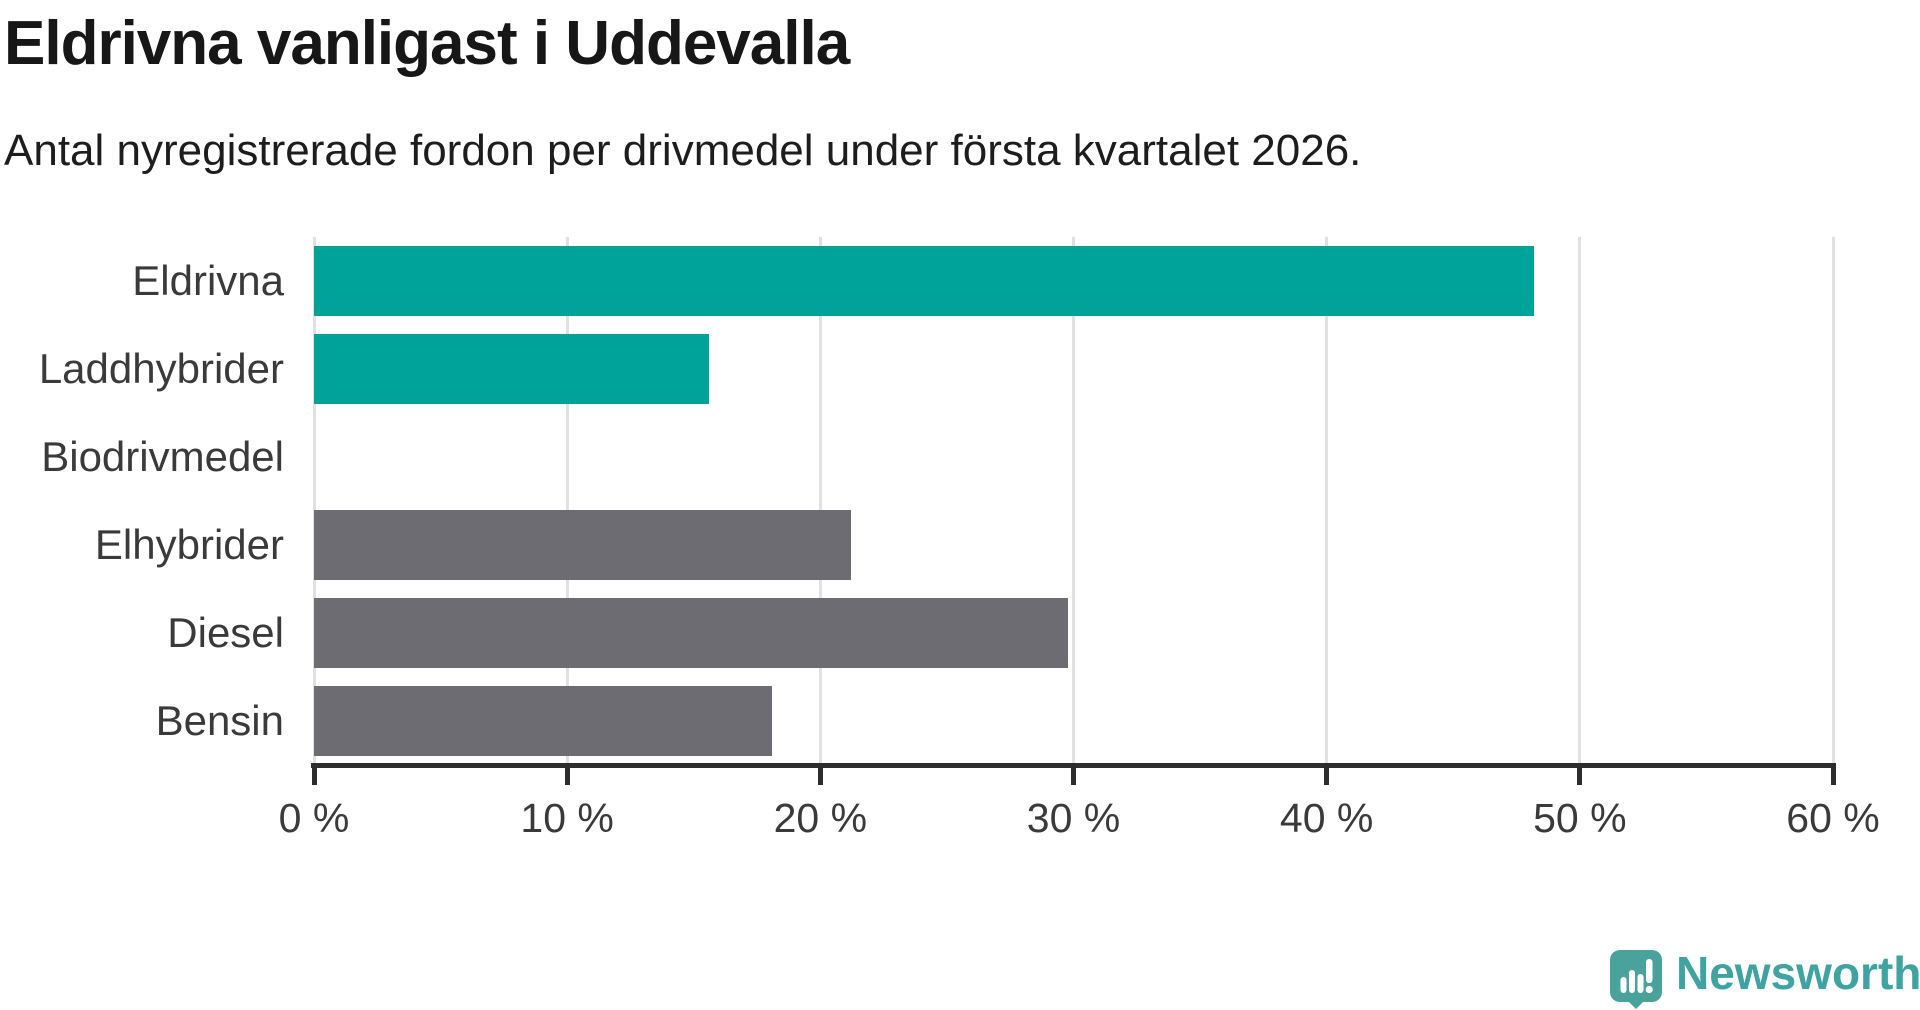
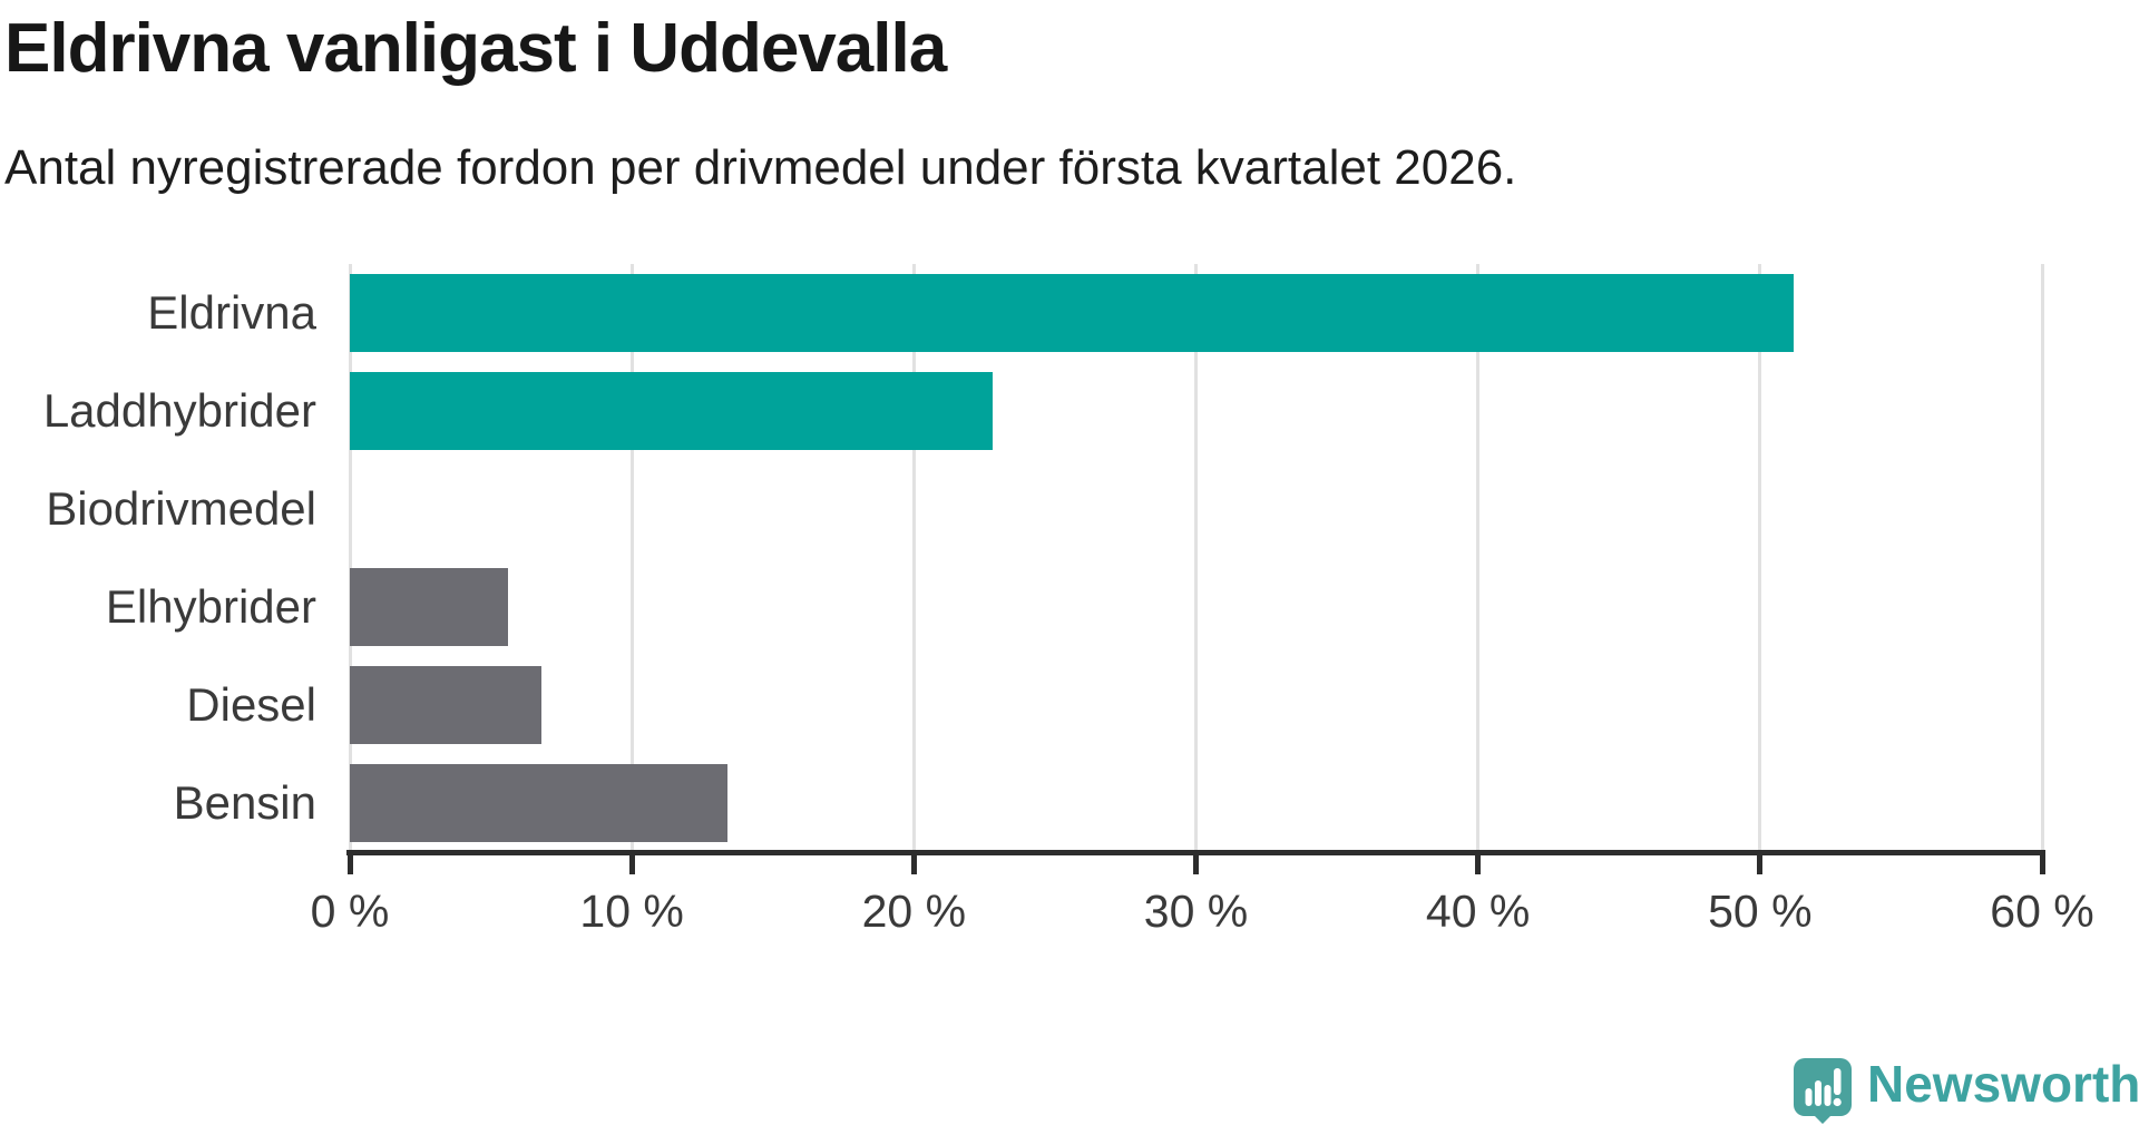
Eldrivna: 48.2% -> 51.2%
Laddhybrider: 15.6% -> 22.8%
Elhybrider: 21.2% -> 5.6%
Diesel: 29.8% -> 6.8%
Bensin: 18.1% -> 13.4%
